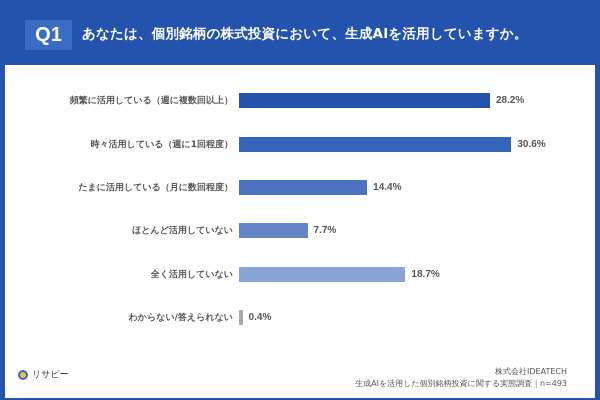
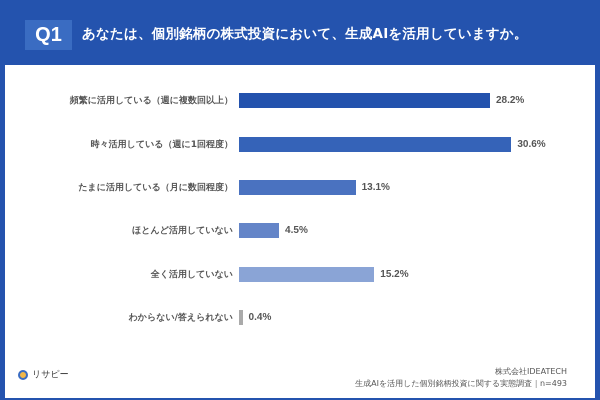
たまに活用している（月に数回程度）: 14.4% -> 13.1%
ほとんど活用していない: 7.7% -> 4.5%
全く活用していない: 18.7% -> 15.2%
